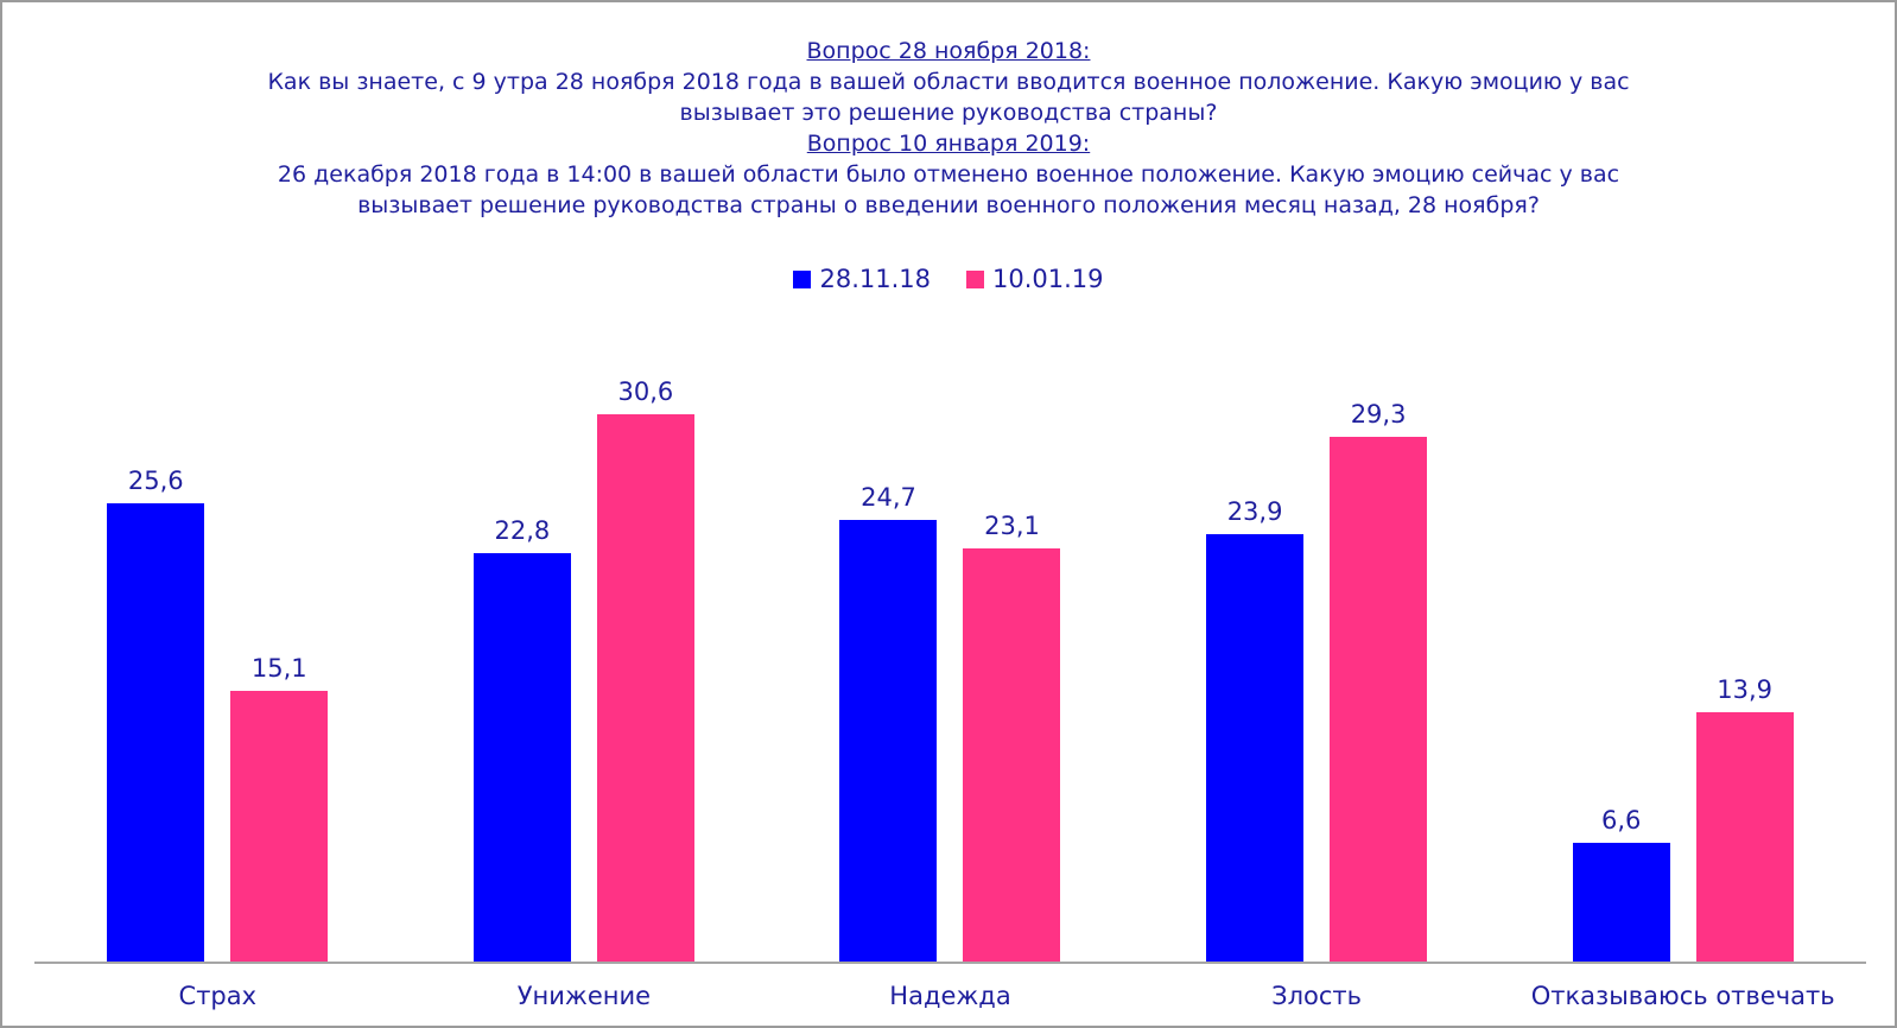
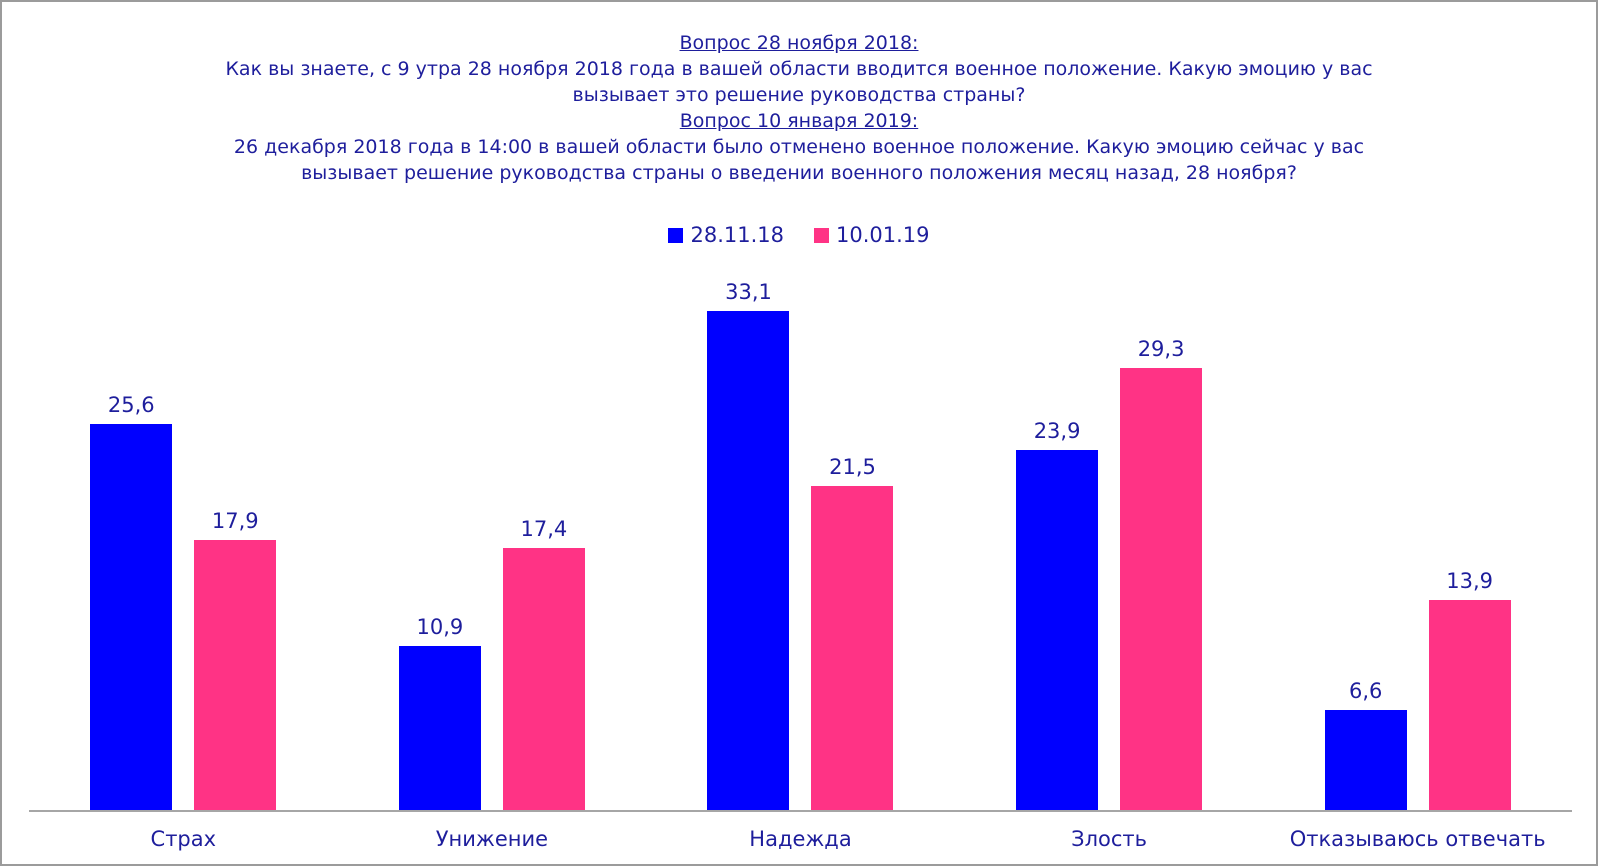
10.01.19/Страх: 15,1 -> 17,9
28.11.18/Унижение: 22,8 -> 10,9
10.01.19/Унижение: 30,6 -> 17,4
28.11.18/Надежда: 24,7 -> 33,1
10.01.19/Надежда: 23,1 -> 21,5
